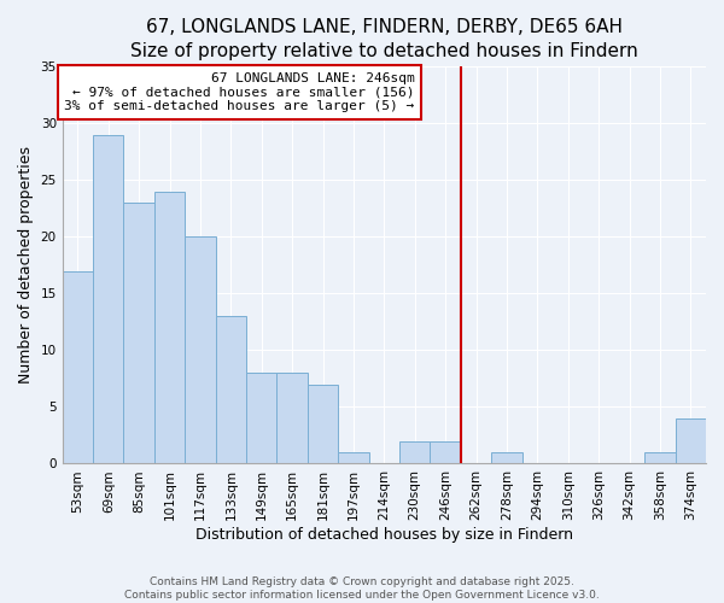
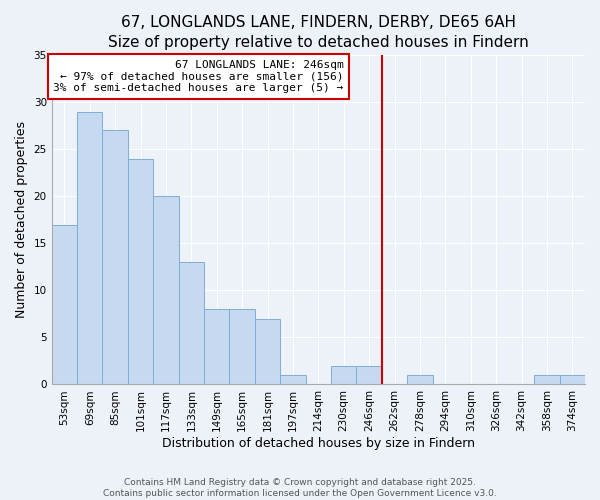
85sqm: 23 -> 27
374sqm: 4 -> 1
